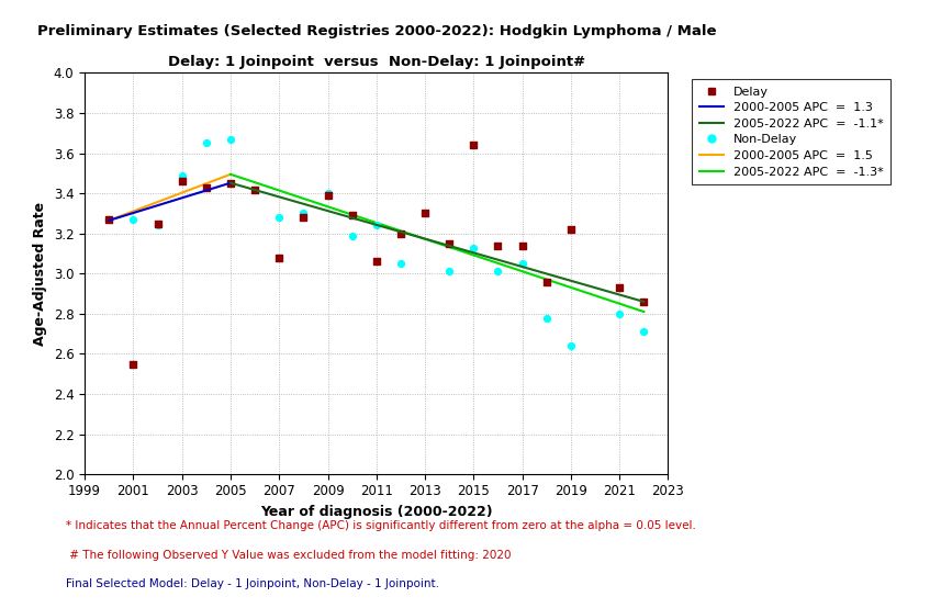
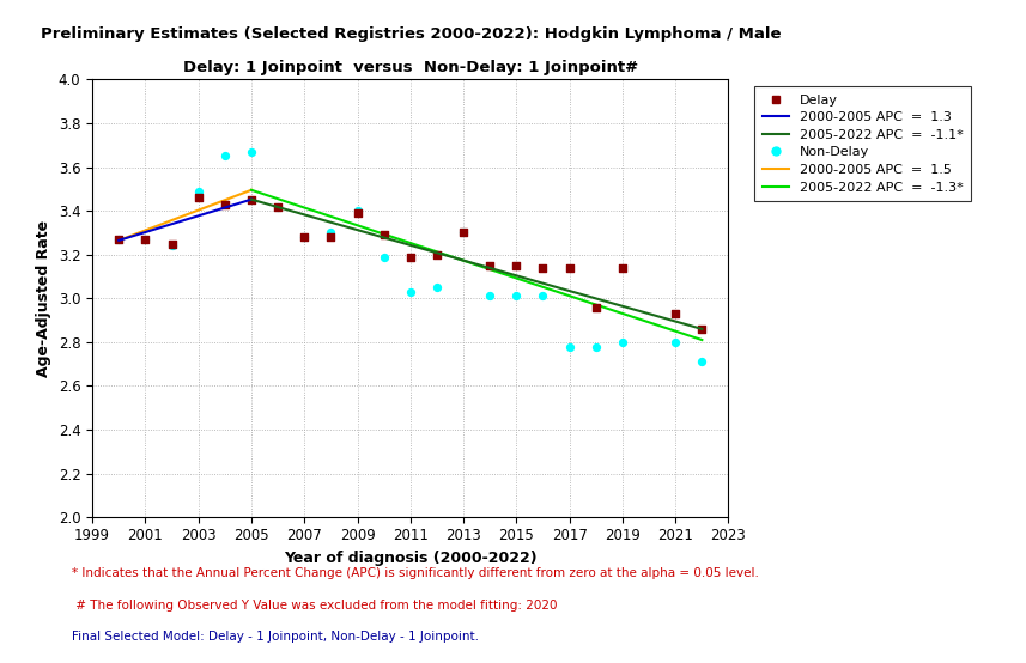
Delay/2001: 2.55 -> 3.27
Delay/2007: 3.08 -> 3.28
Delay/2011: 3.06 -> 3.19
Non-Delay/2011: 3.24 -> 3.03
Delay/2015: 3.64 -> 3.15
Non-Delay/2015: 3.13 -> 3.01
Non-Delay/2017: 3.05 -> 2.78
Delay/2019: 3.22 -> 3.14
Non-Delay/2019: 2.64 -> 2.80
